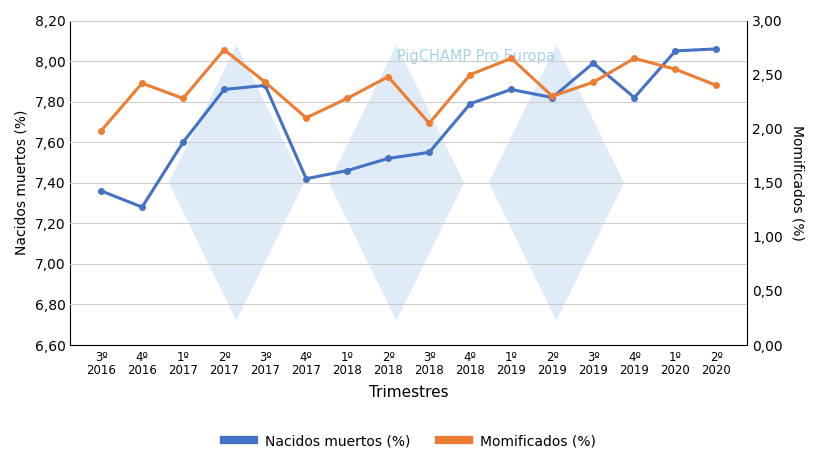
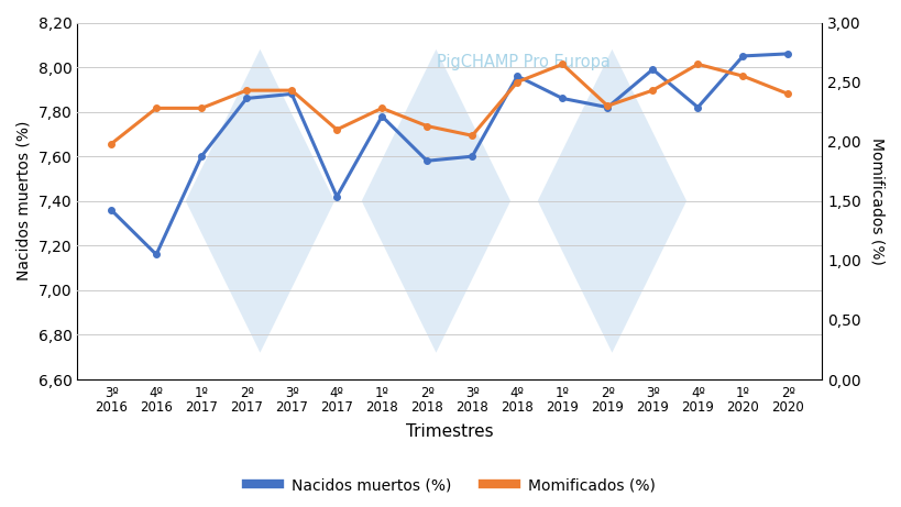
Nacidos muertos (%)/4º 2016: 7,28 -> 7,16
Momificados (%)/4º 2016: 2,42 -> 2,28
Momificados (%)/2º 2017: 2,73 -> 2,43
Nacidos muertos (%)/1º 2018: 7,46 -> 7,78
Nacidos muertos (%)/2º 2018: 7,52 -> 7,58
Momificados (%)/2º 2018: 2,48 -> 2,13
Nacidos muertos (%)/3º 2018: 7,55 -> 7,60
Nacidos muertos (%)/4º 2018: 7,79 -> 7,96
